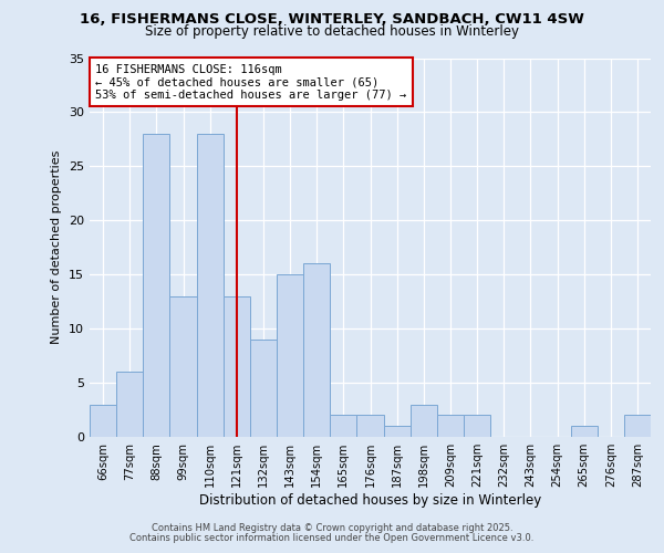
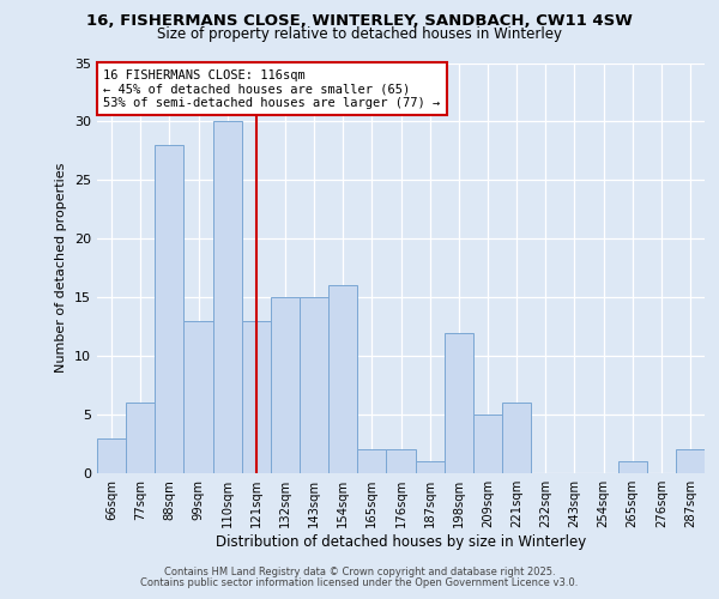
110sqm: 28 -> 30
132sqm: 9 -> 15
198sqm: 3 -> 12
209sqm: 2 -> 5
221sqm: 2 -> 6
